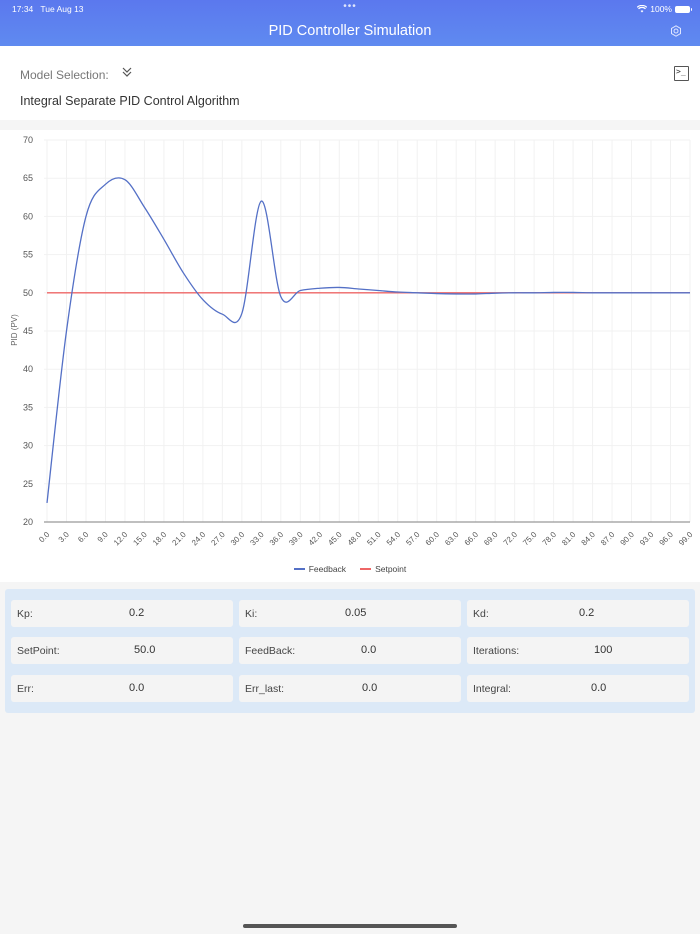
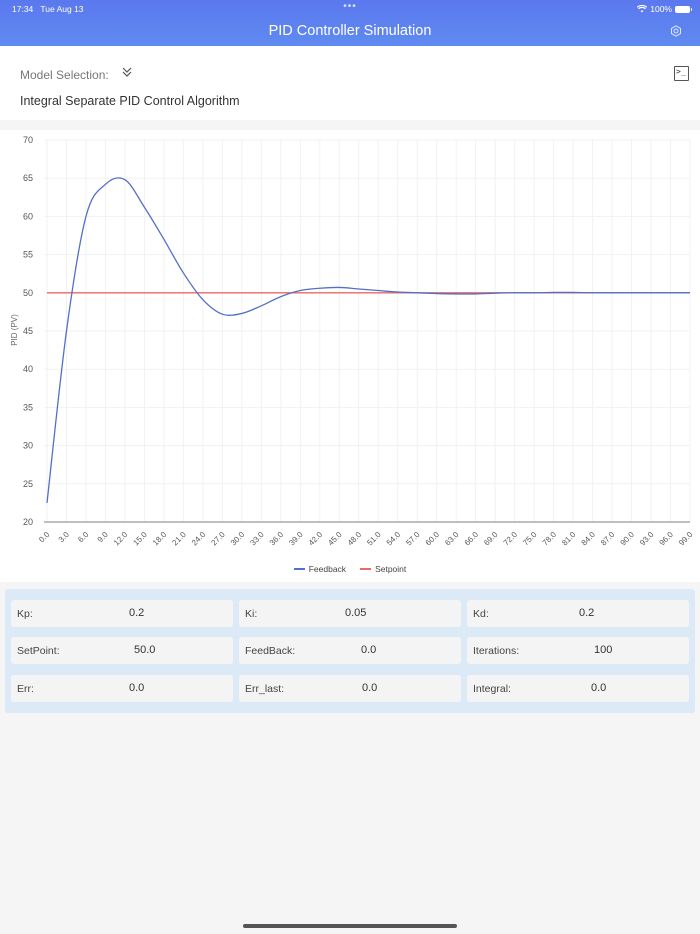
Feedback/33.0: 62 -> 48
